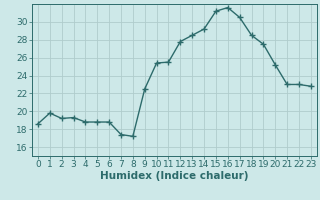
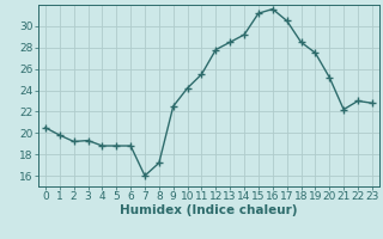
0: 18.6 -> 20.5
7: 17.4 -> 16.0
10: 25.4 -> 24.2
21: 23.0 -> 22.2
